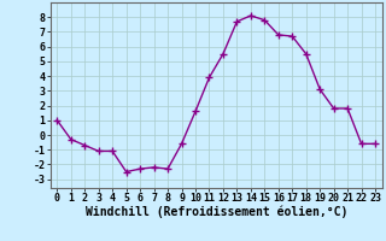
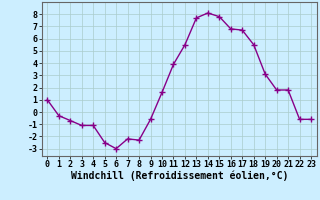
6: -2.3 -> -3.0
